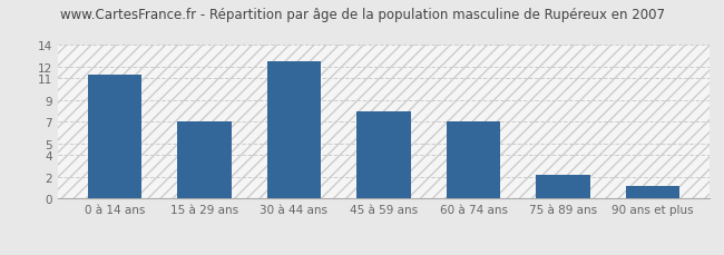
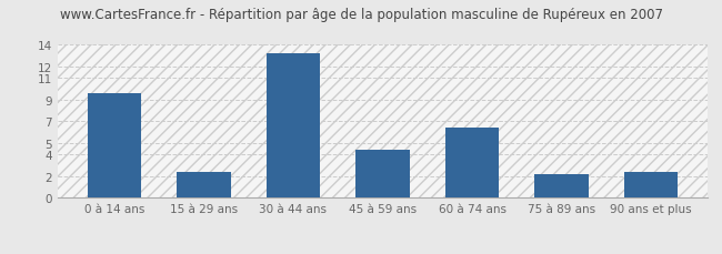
0 à 14 ans: 11.3 -> 9.6
15 à 29 ans: 7.0 -> 2.4
30 à 44 ans: 12.5 -> 13.2
45 à 59 ans: 8.0 -> 4.4
60 à 74 ans: 7.0 -> 6.4
90 ans et plus: 1.2 -> 2.4
